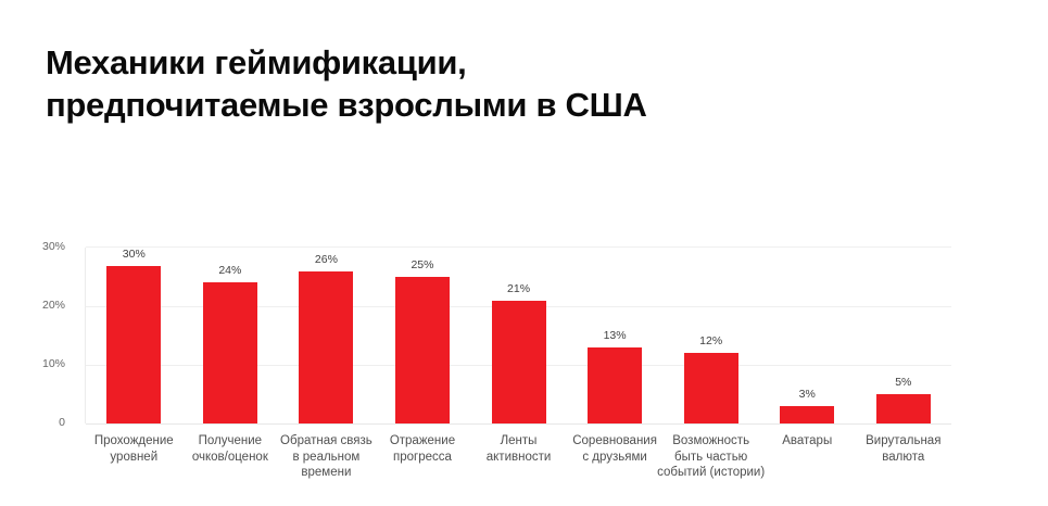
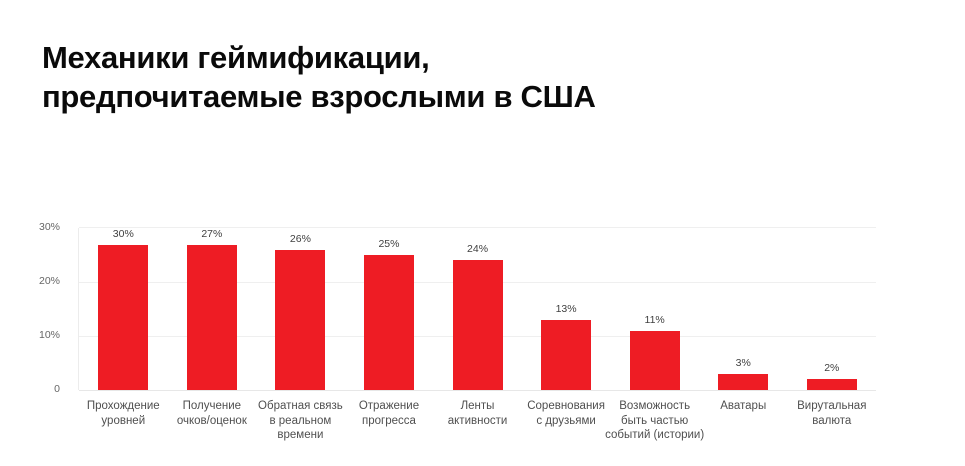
Получение очков/оценок: 24% -> 27%
Ленты активности: 21% -> 24%
Возможность быть частью событий (истории): 12% -> 11%
Вирутальная валюта: 5% -> 2%
